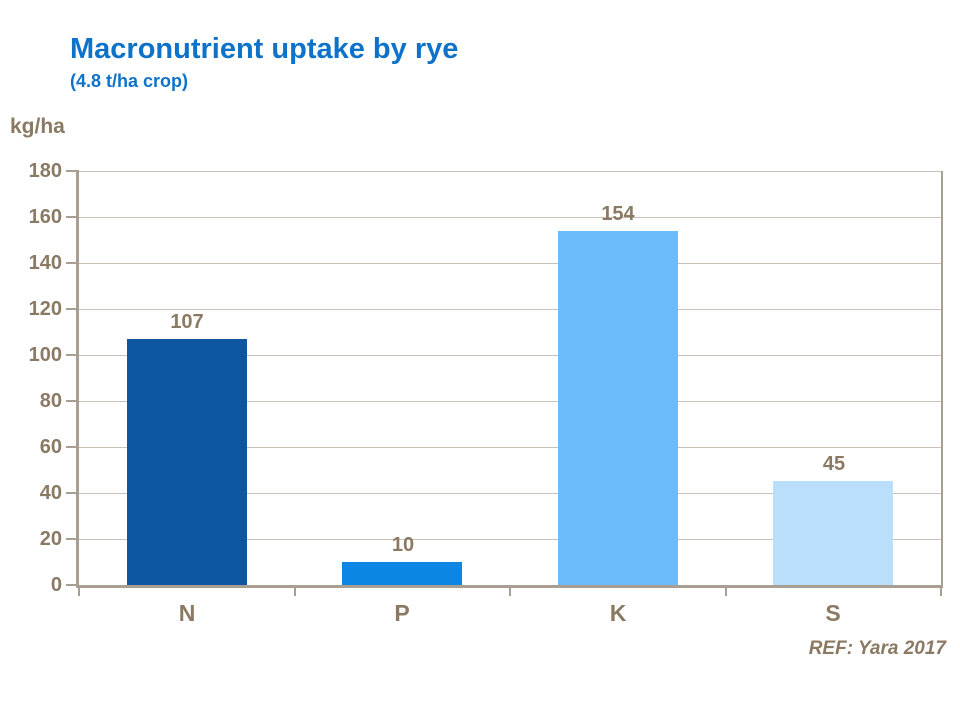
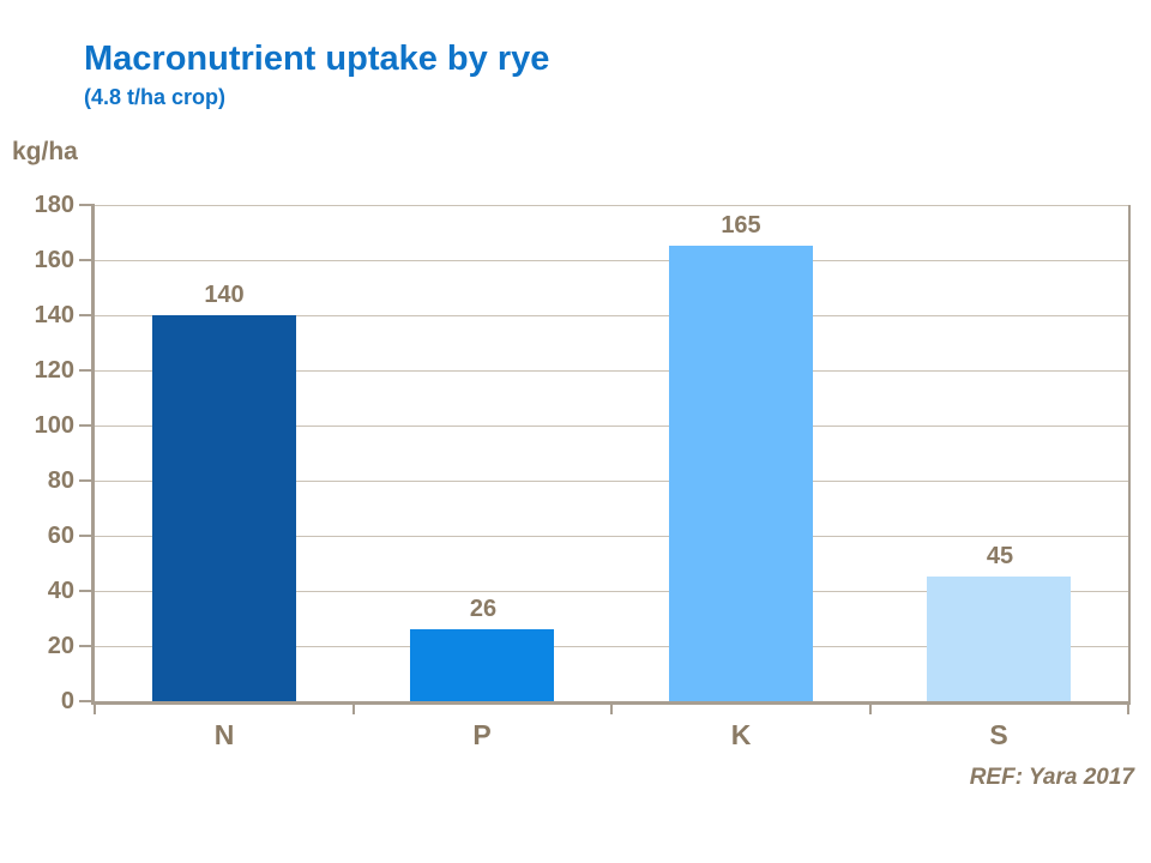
N: 107 -> 140
P: 10 -> 26
K: 154 -> 165
